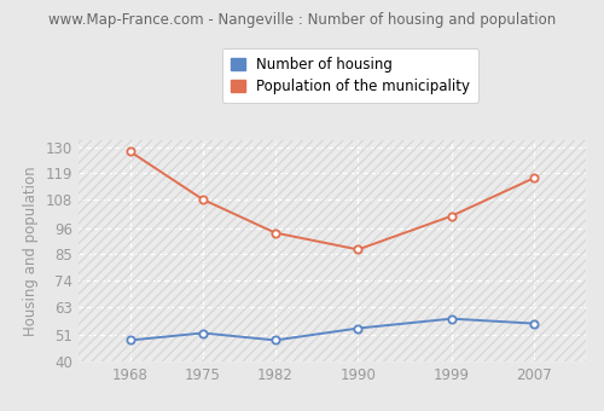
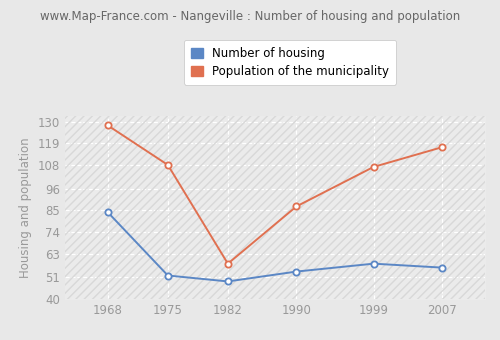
Number of housing/1968: 49 -> 84
Population of the municipality/1982: 94 -> 58
Population of the municipality/1999: 101 -> 107
